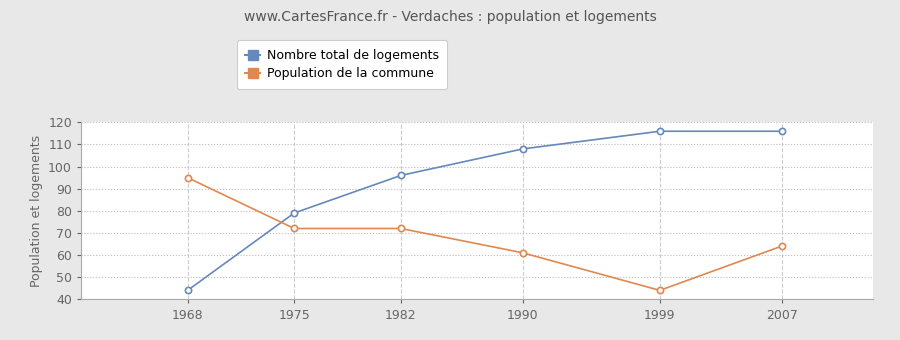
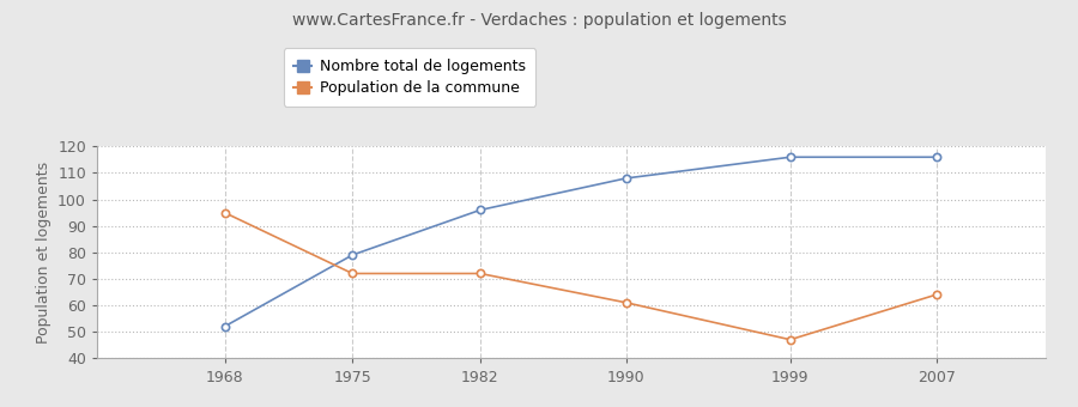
Nombre total de logements/1968: 44 -> 52
Population de la commune/1999: 44 -> 47
